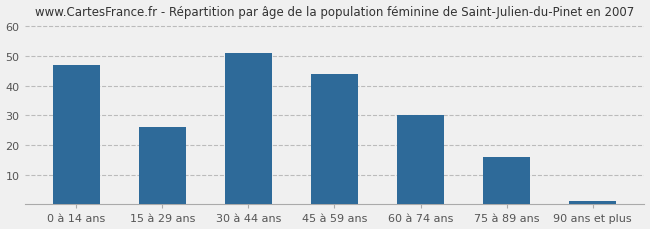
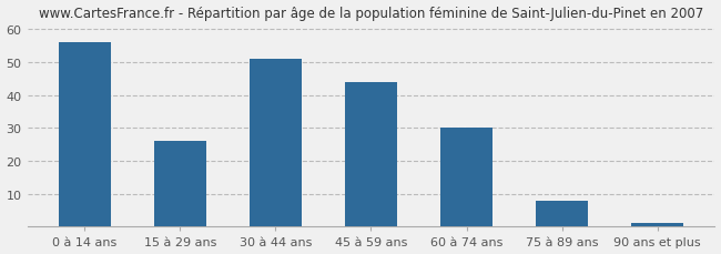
0 à 14 ans: 47 -> 56
75 à 89 ans: 16 -> 8
